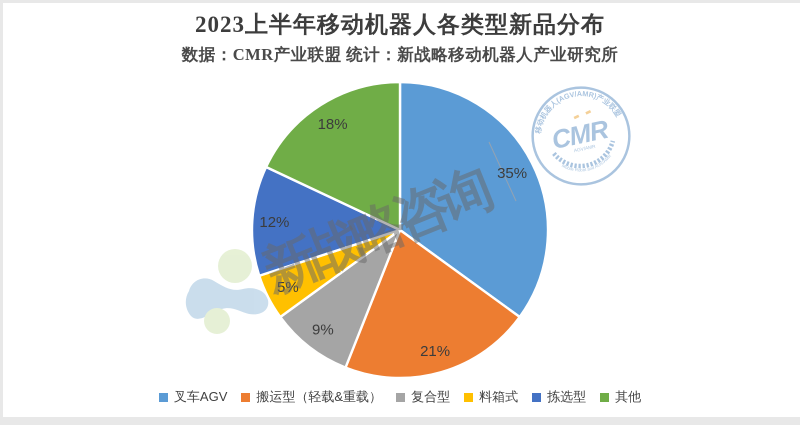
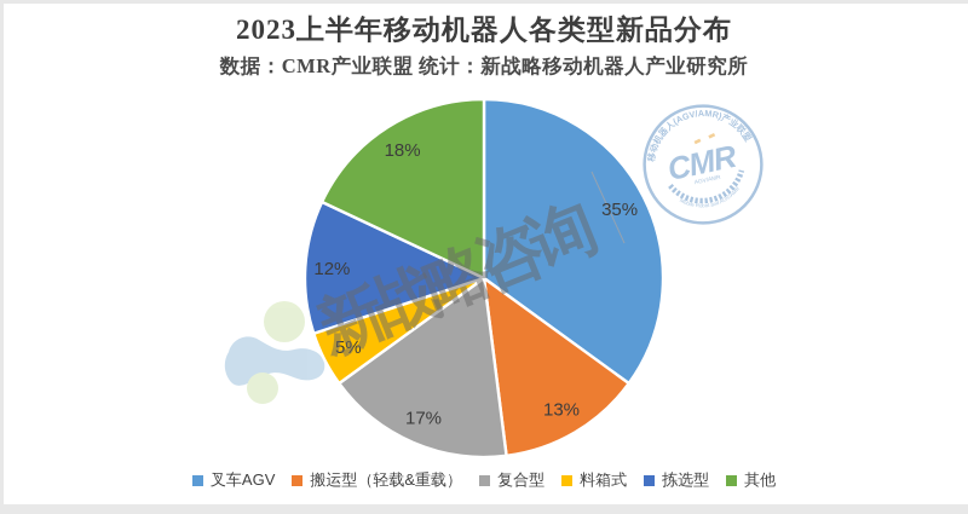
搬运型（轻载&重载）: 21% -> 13%
复合型: 9% -> 17%
